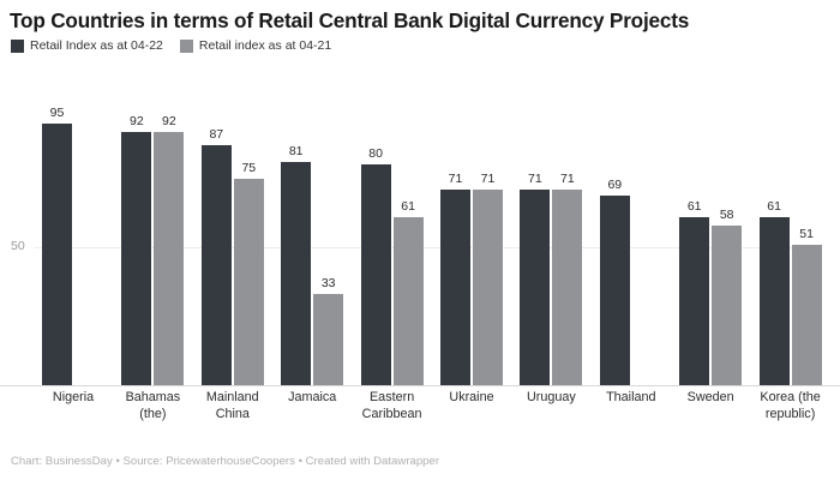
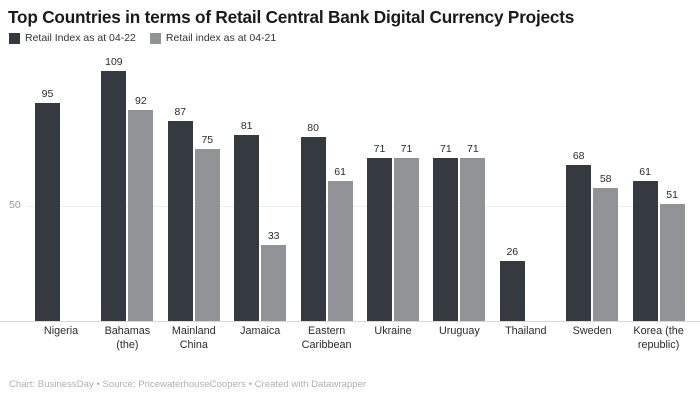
Retail Index as at 04-22/Bahamas (the): 92 -> 109
Retail Index as at 04-22/Thailand: 69 -> 26
Retail Index as at 04-22/Sweden: 61 -> 68
